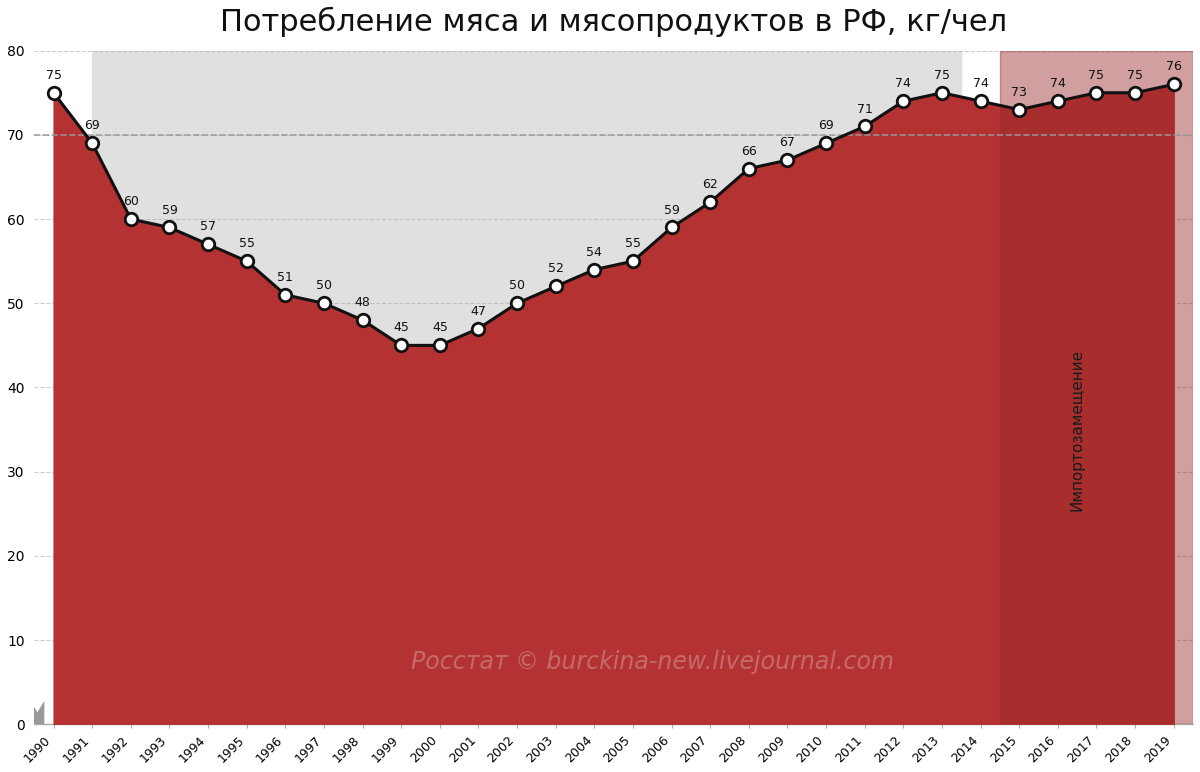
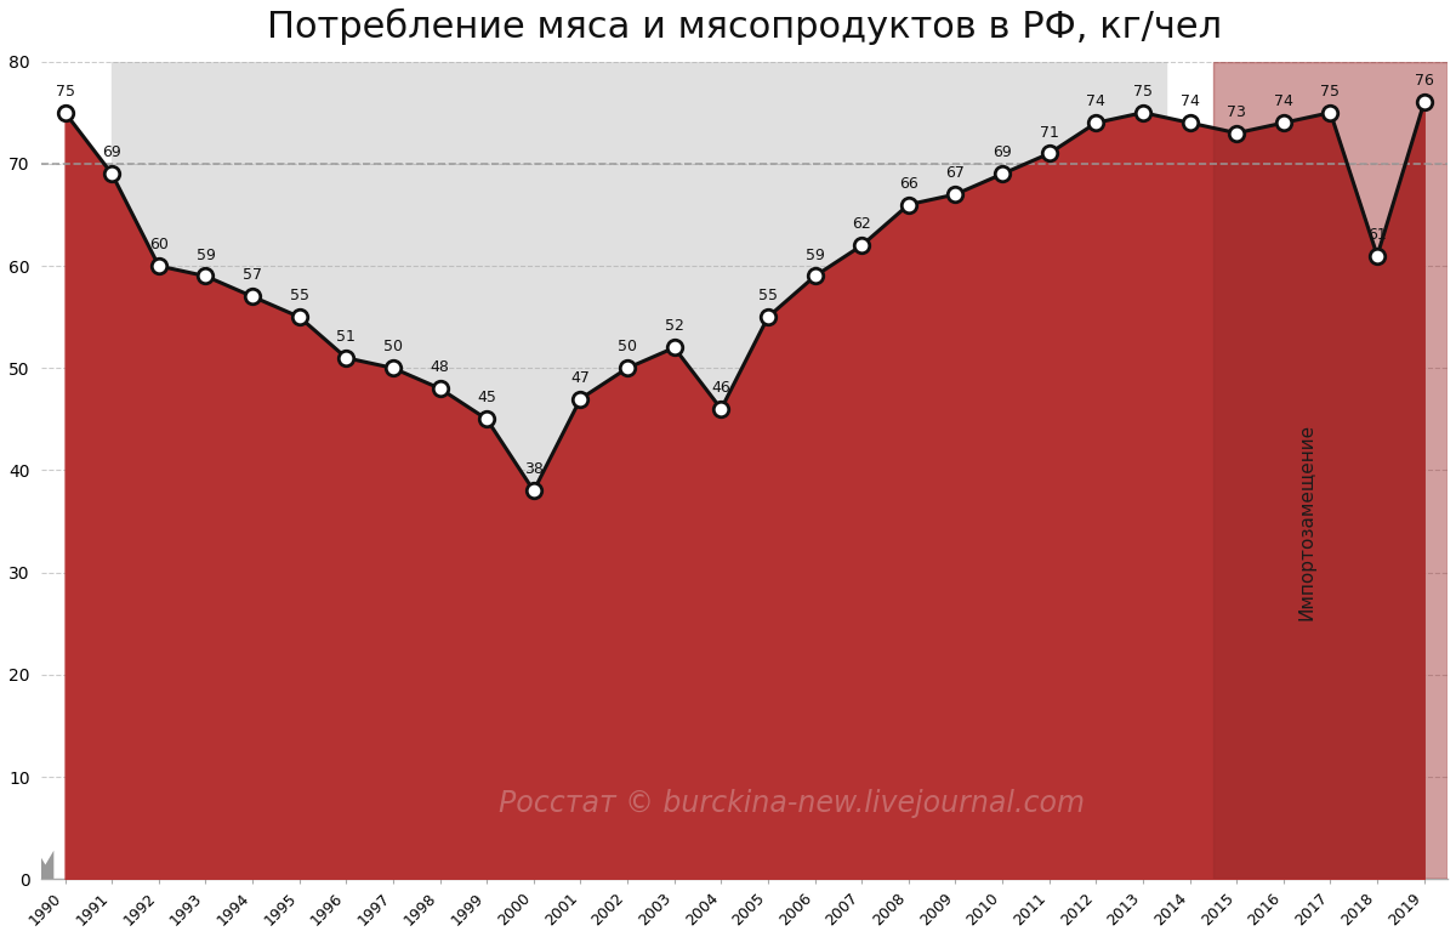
2000: 45 -> 38
2004: 54 -> 46
2018: 75 -> 61
